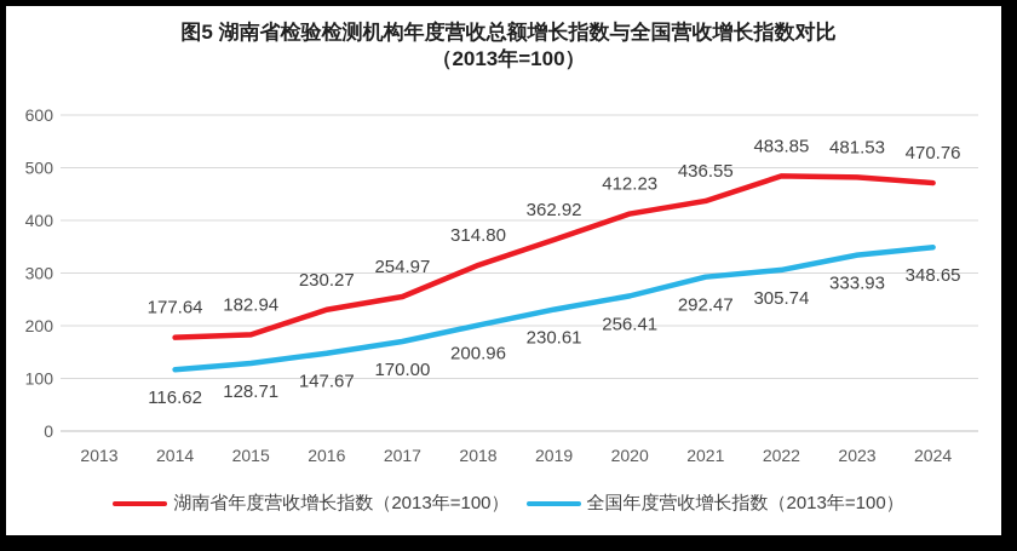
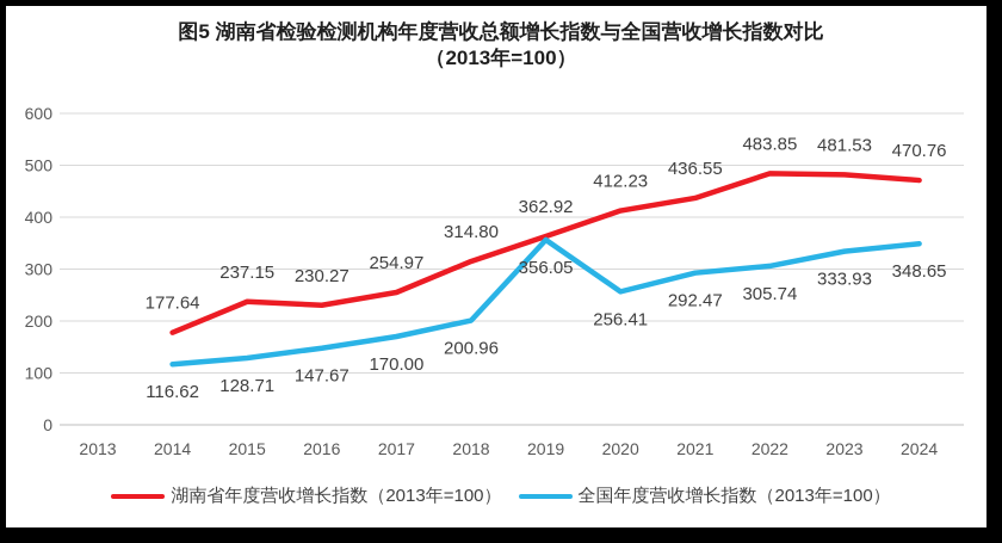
湖南省年度营收增长指数（2013年=100）/2015: 182.94 -> 237.15
全国年度营收增长指数（2013年=100）/2019: 230.61 -> 356.05
